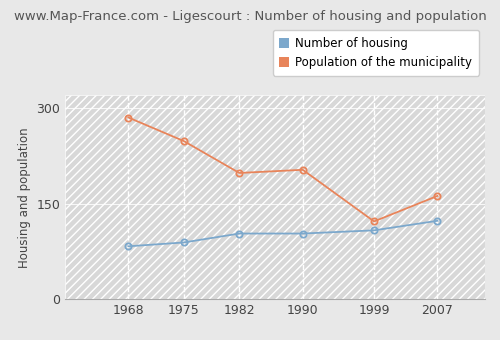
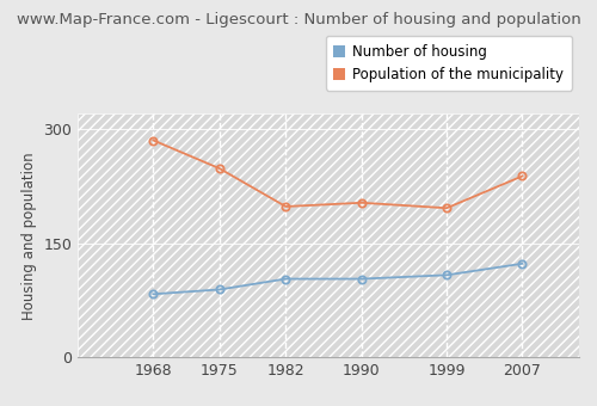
Population of the municipality/1999: 122 -> 196
Population of the municipality/2007: 162 -> 238
